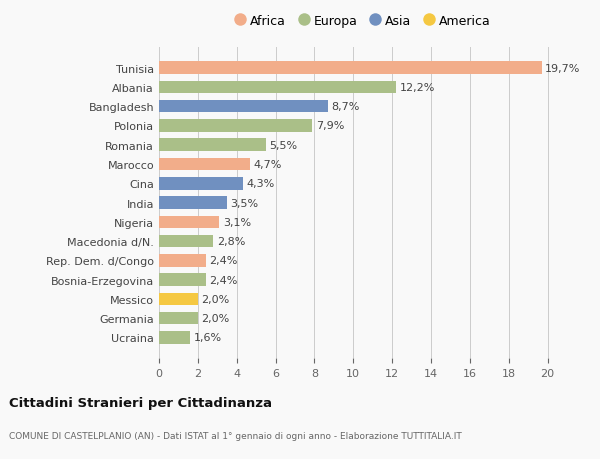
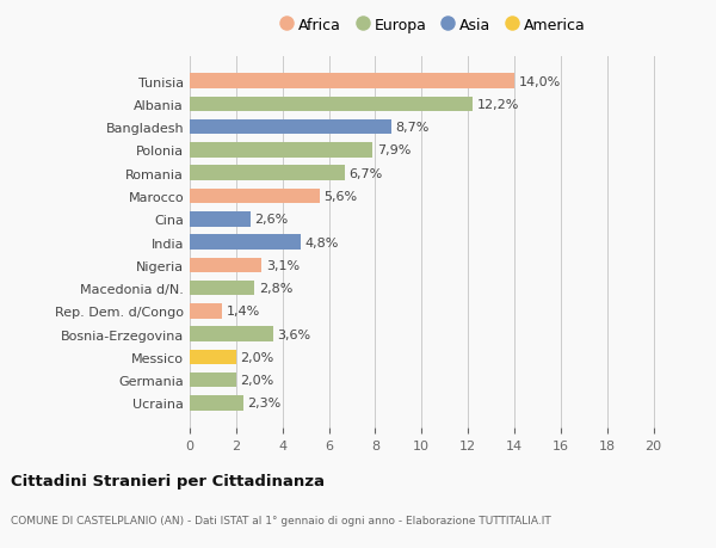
Tunisia: 19,7% -> 14,0%
Romania: 5,5% -> 6,7%
Marocco: 4,7% -> 5,6%
Cina: 4,3% -> 2,6%
India: 3,5% -> 4,8%
Rep. Dem. d/Congo: 2,4% -> 1,4%
Bosnia-Erzegovina: 2,4% -> 3,6%
Ucraina: 1,6% -> 2,3%
